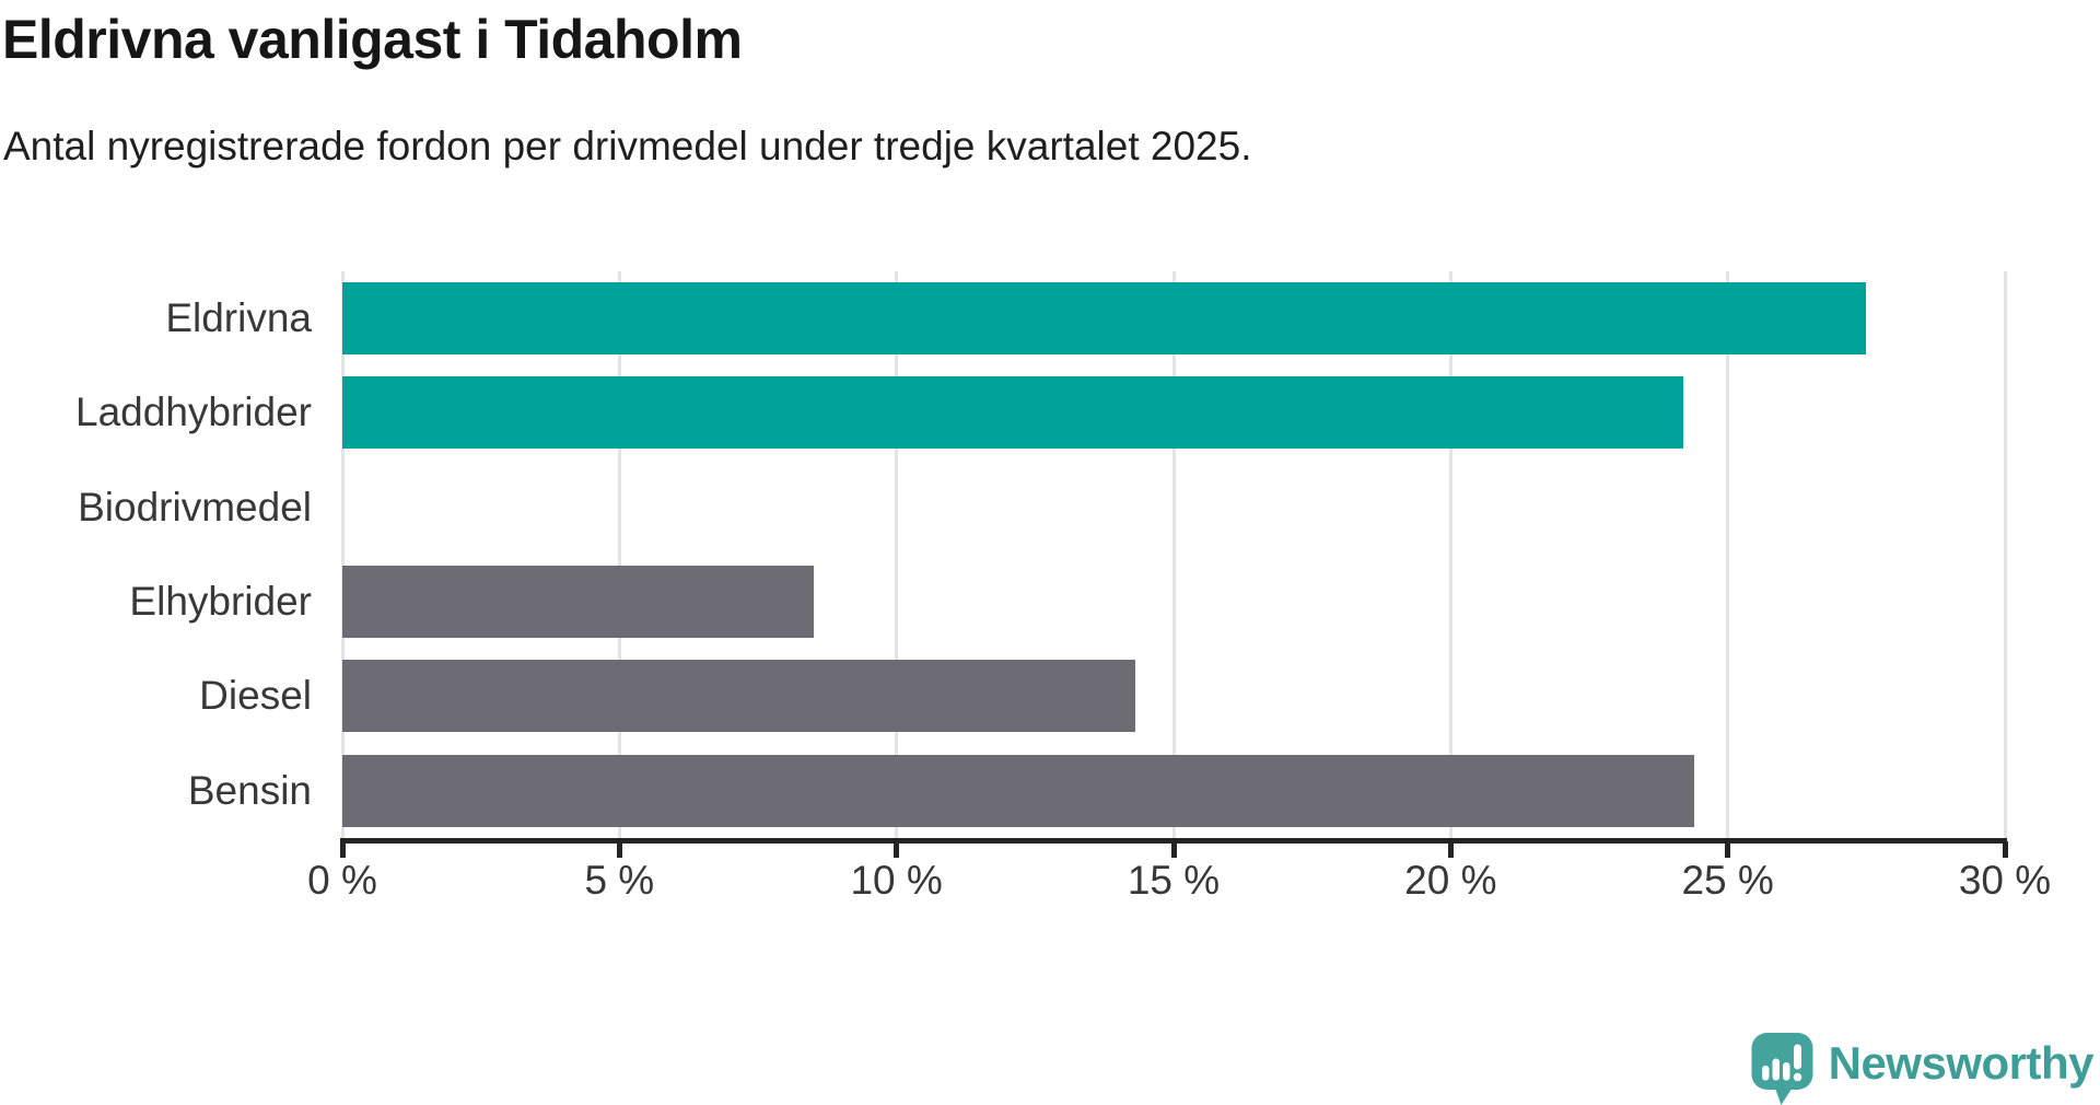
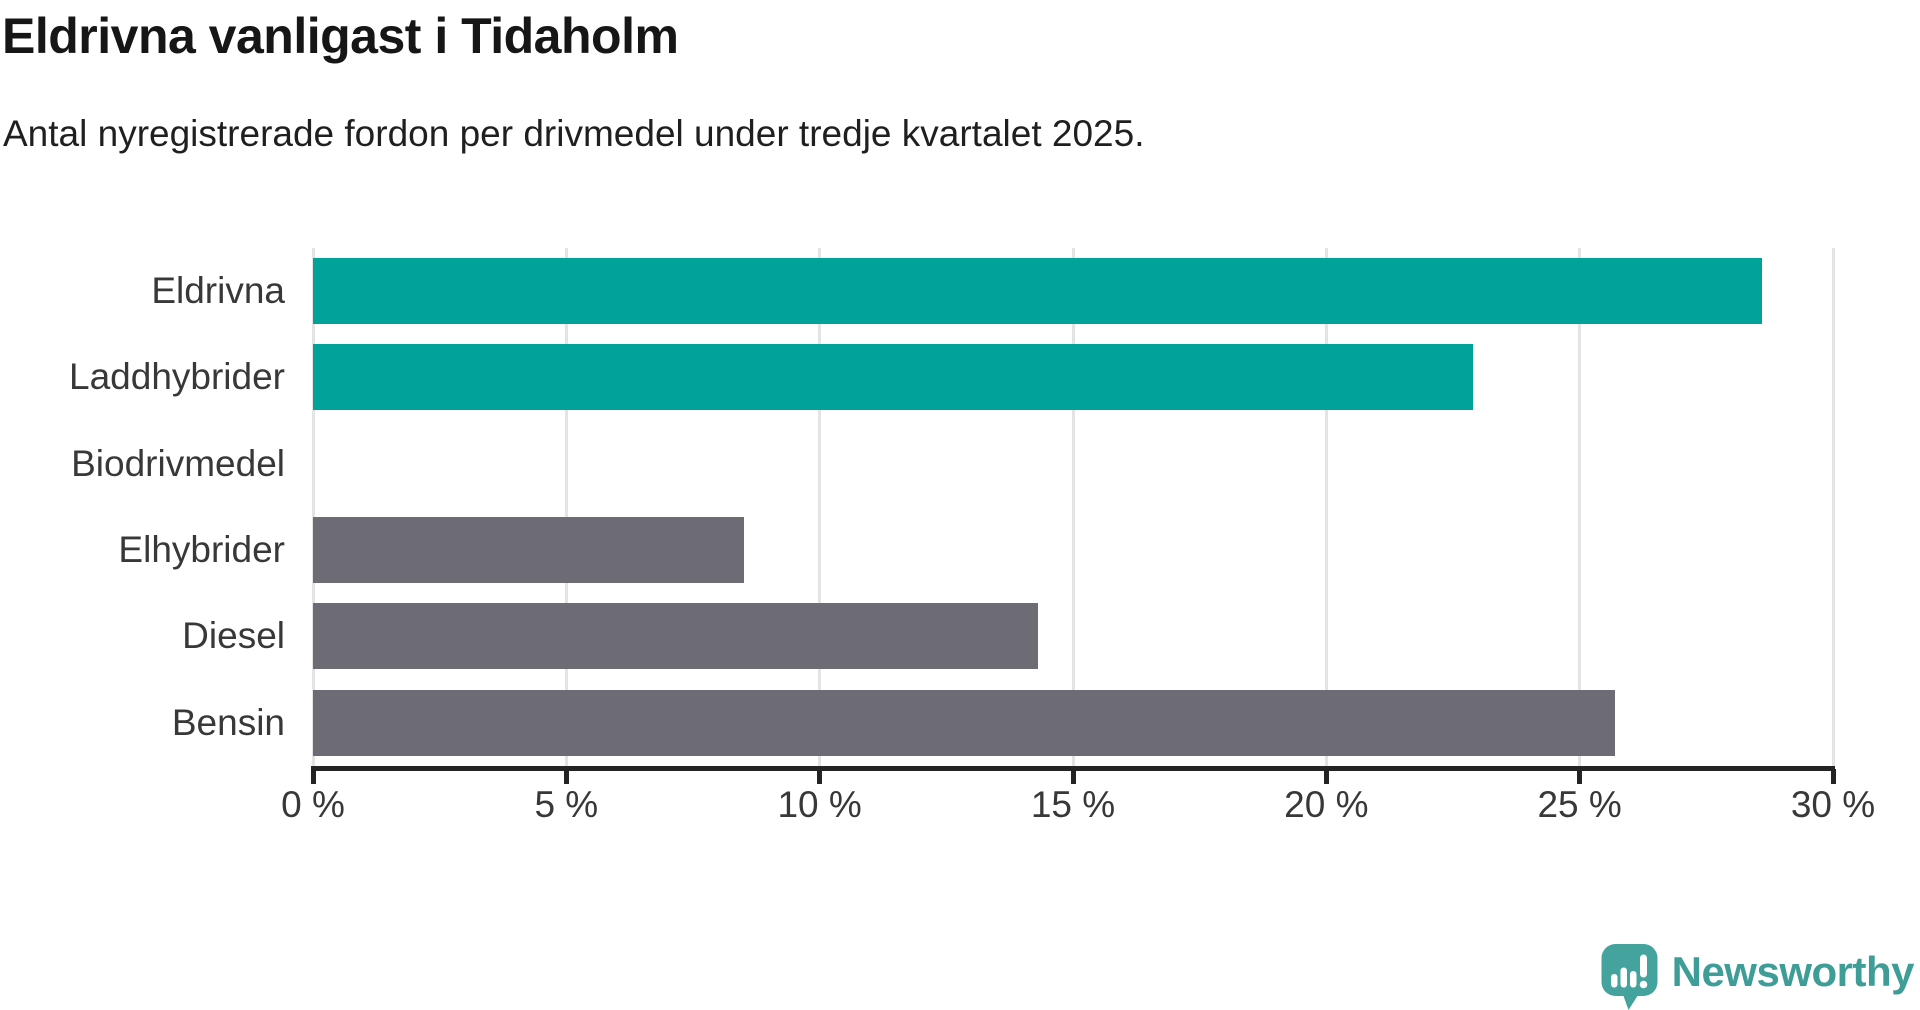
Eldrivna: 27.5% -> 28.6%
Laddhybrider: 24.2% -> 22.9%
Bensin: 24.4% -> 25.7%
